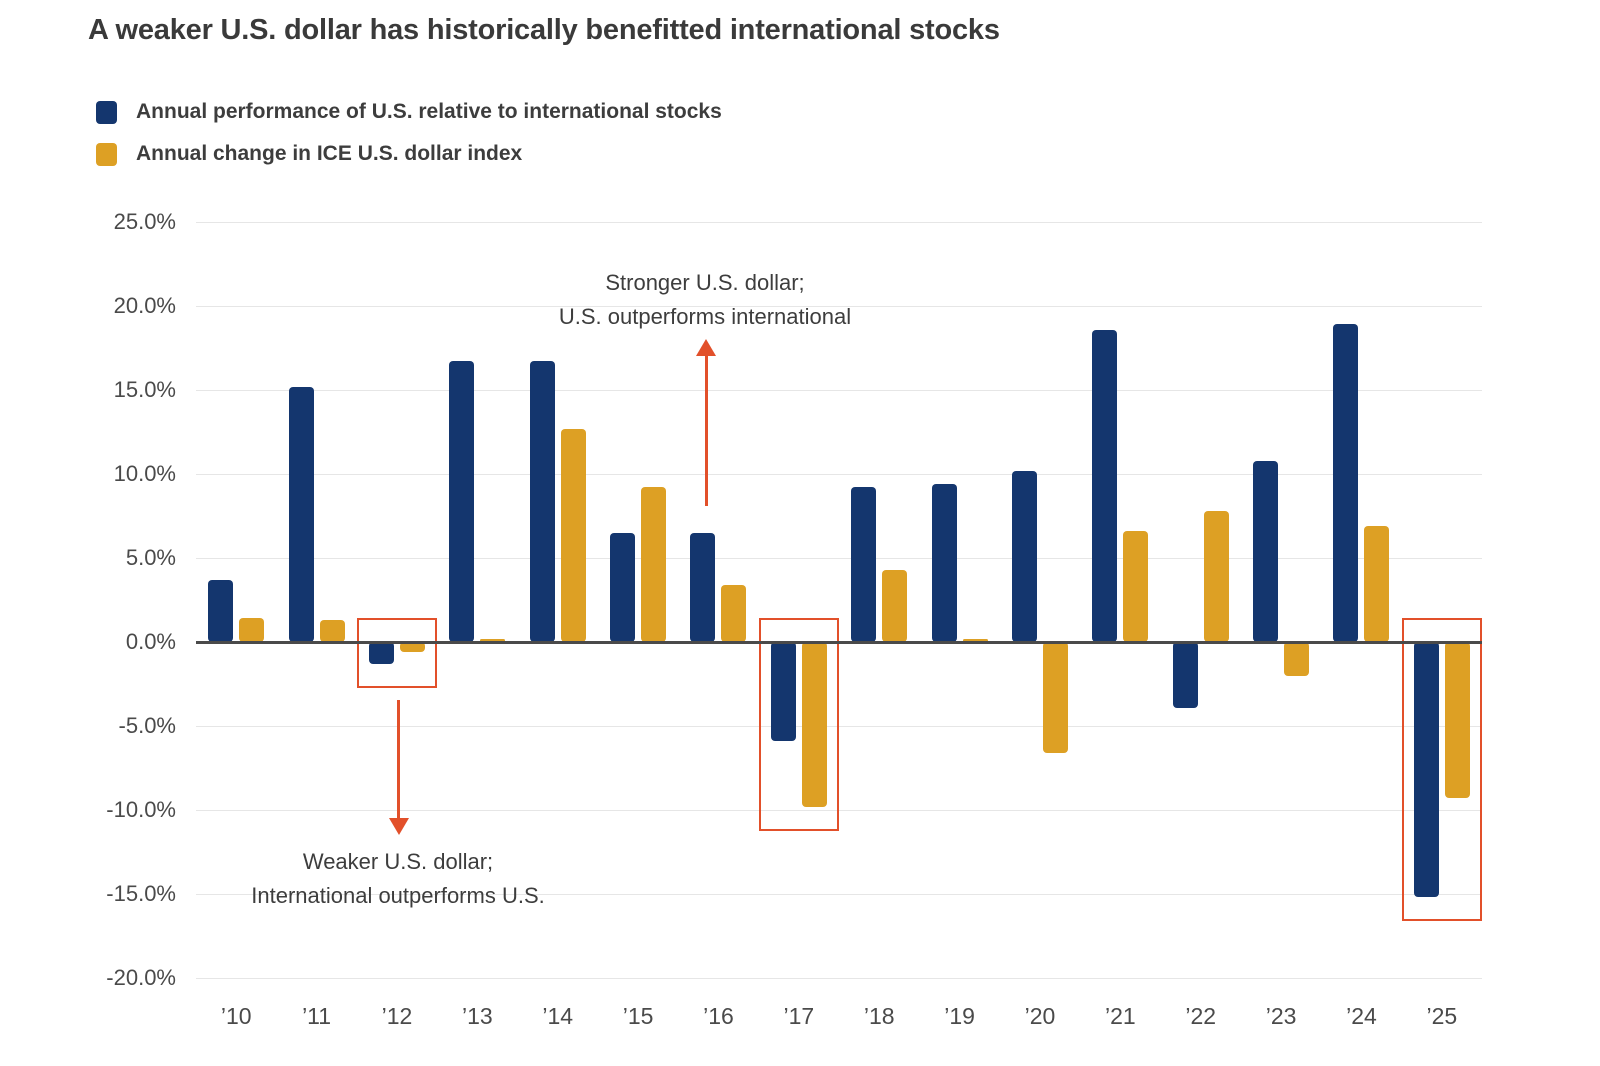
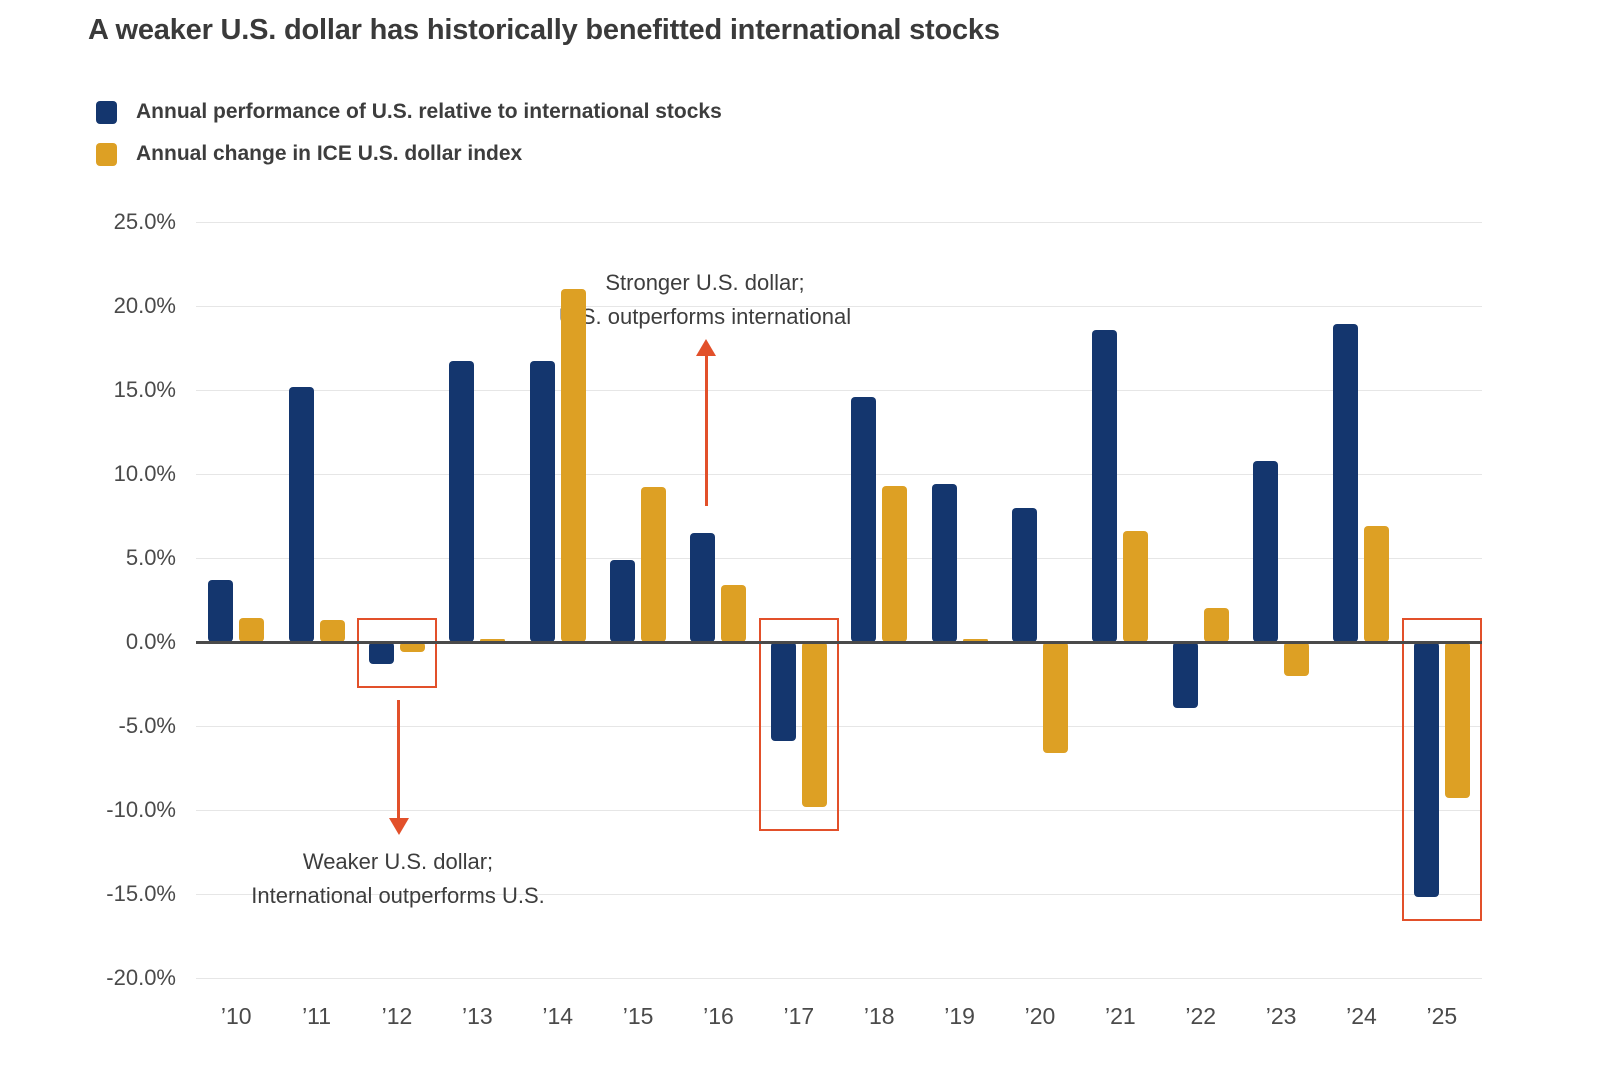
Annual change in ICE U.S. dollar index/’14: 12.7% -> 21.0%
Annual performance of U.S. relative to international stocks/’15: 6.5% -> 4.9%
Annual performance of U.S. relative to international stocks/’18: 9.2% -> 14.6%
Annual change in ICE U.S. dollar index/’18: 4.3% -> 9.3%
Annual performance of U.S. relative to international stocks/’20: 10.2% -> 8.0%
Annual change in ICE U.S. dollar index/’22: 7.8% -> 2.0%
